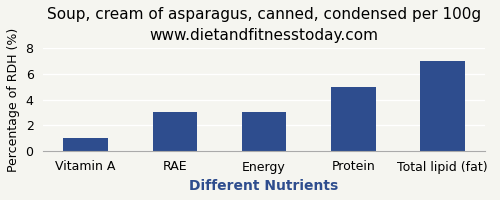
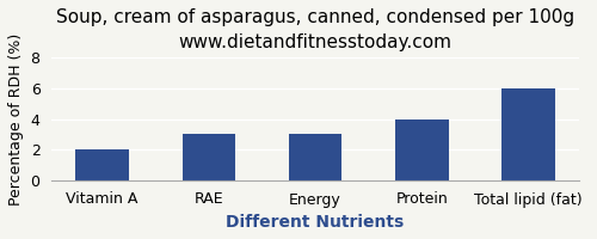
Vitamin A: 1 -> 2
Protein: 5 -> 4
Total lipid (fat): 7 -> 6
